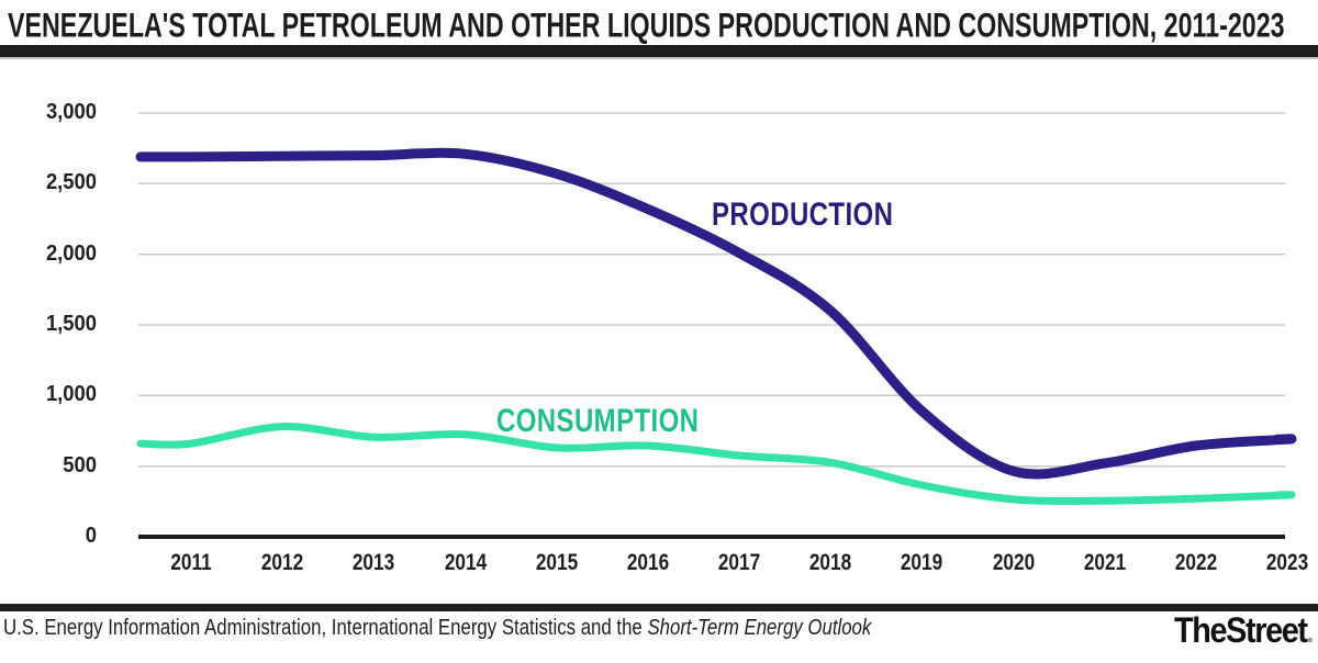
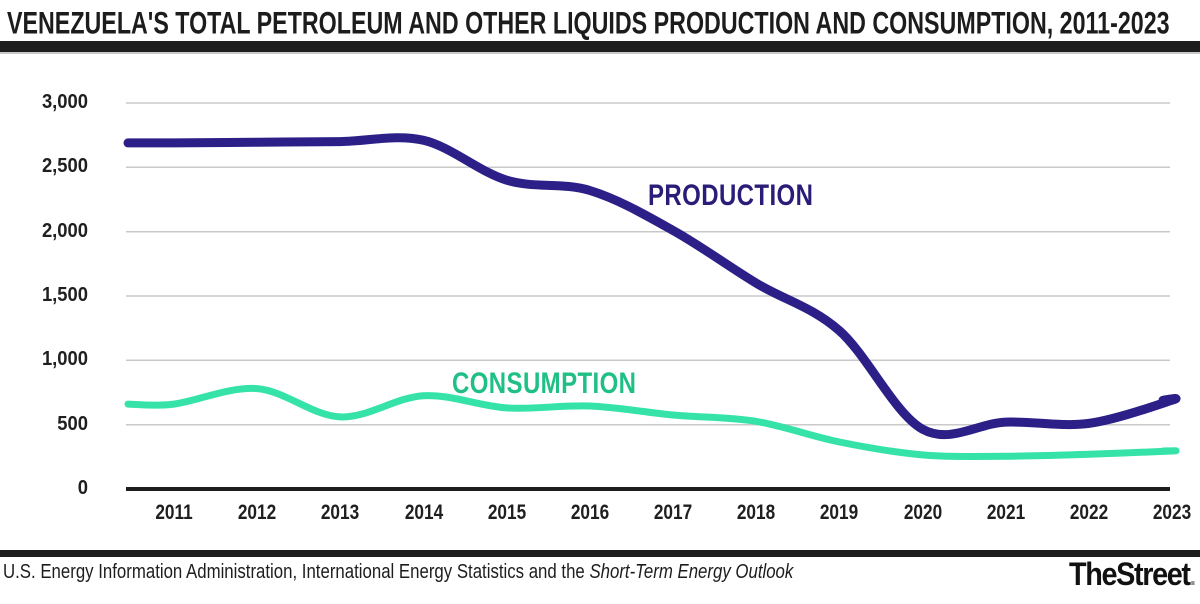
CONSUMPTION/2013: 700 -> 560
PRODUCTION/2015: 2570 -> 2400
PRODUCTION/2019: 890 -> 1230
PRODUCTION/2022: 640 -> 510
